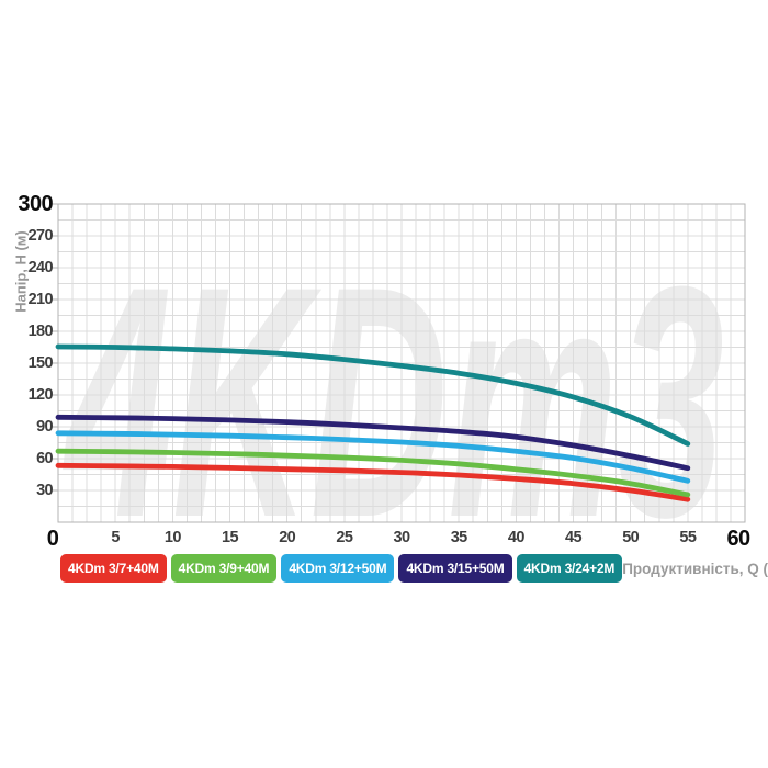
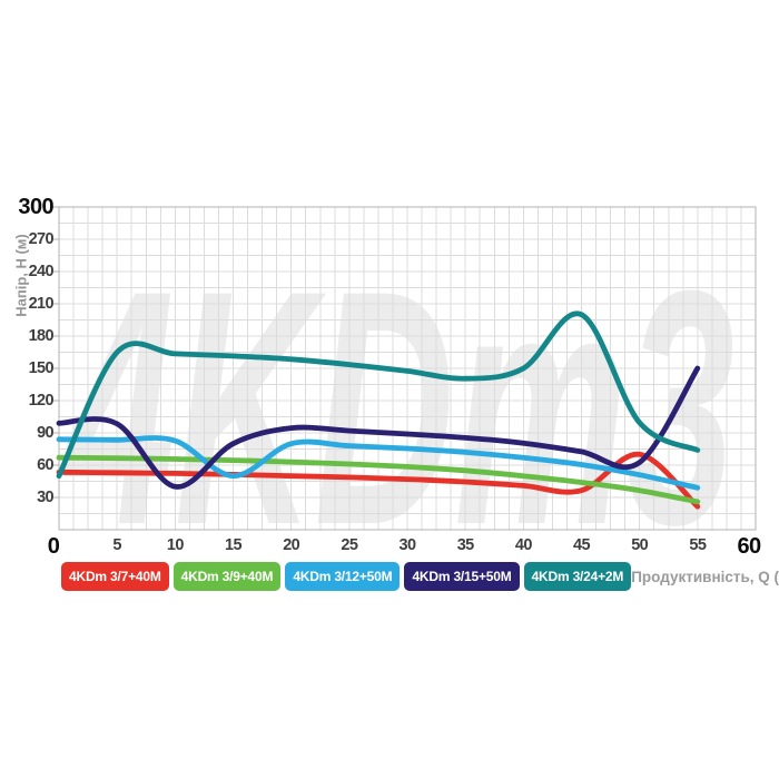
4KDm 3/24+2M/0: 170 -> 50
4KDm 3/15+50M/10: 100 -> 40
4KDm 3/12+50M/15: 80 -> 50
4KDm 3/15+50M/15: 100 -> 80
4KDm 3/24+2M/40: 130 -> 150
4KDm 3/24+2M/45: 120 -> 200
4KDm 3/7+40M/50: 30 -> 70
4KDm 3/15+50M/55: 50 -> 150
